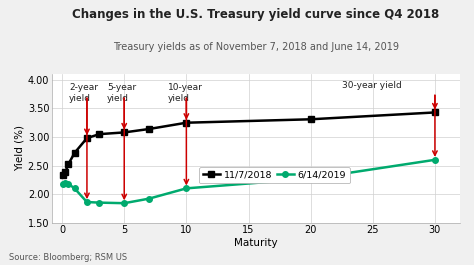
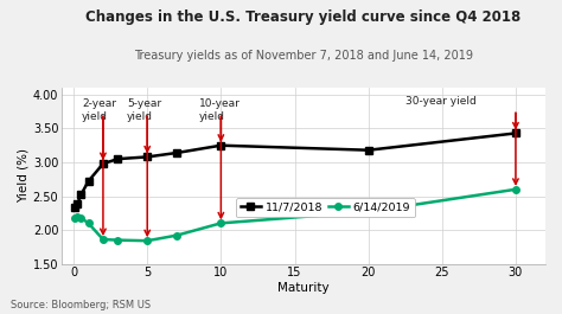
11/7/2018/20: 3.31 -> 3.18
